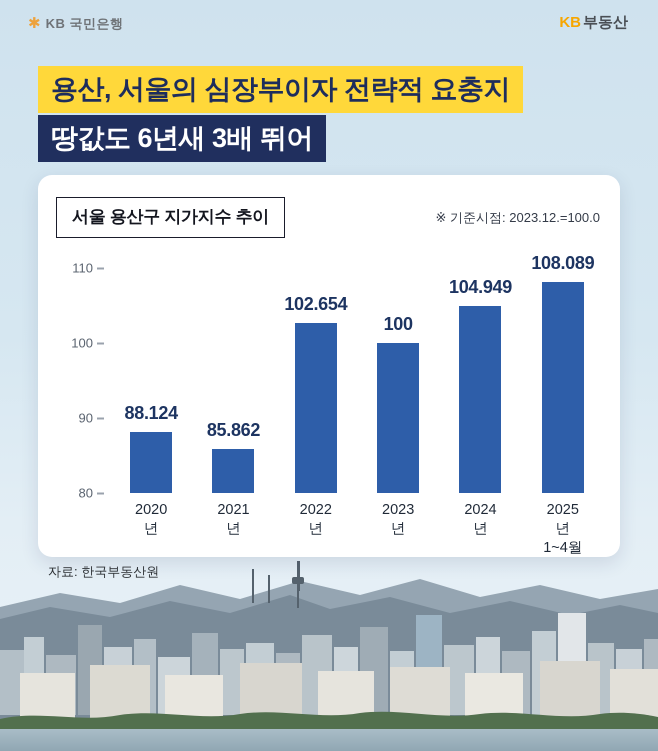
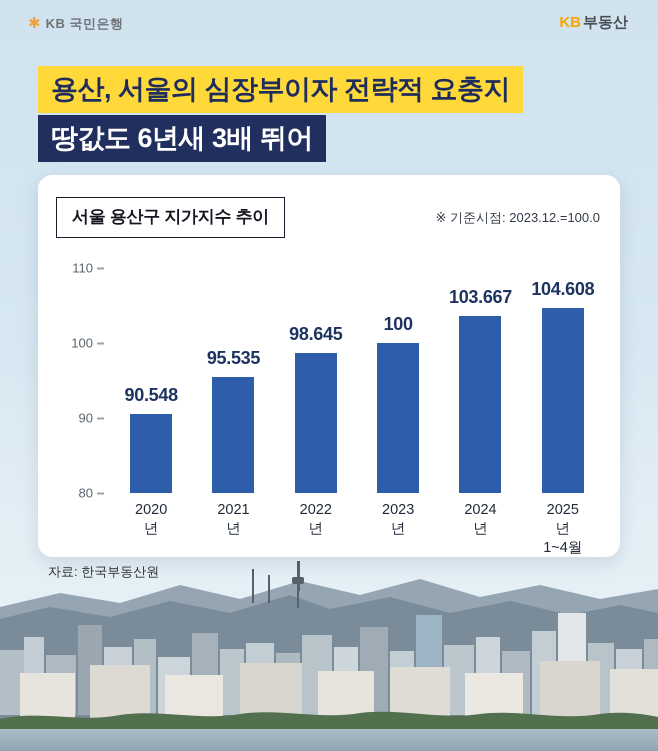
2020년: 88.124 -> 90.548
2021년: 85.862 -> 95.535
2022년: 102.654 -> 98.645
2024년: 104.949 -> 103.667
2025년 1~4월: 108.089 -> 104.608
